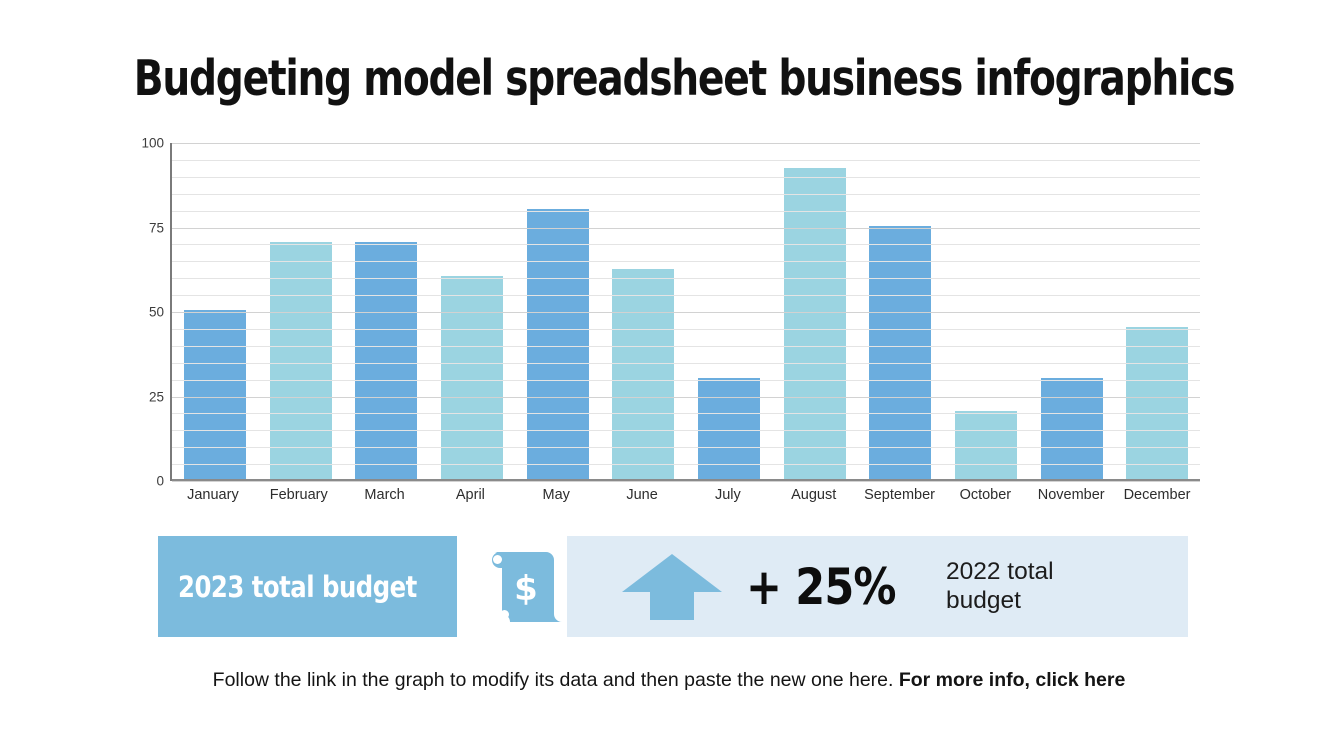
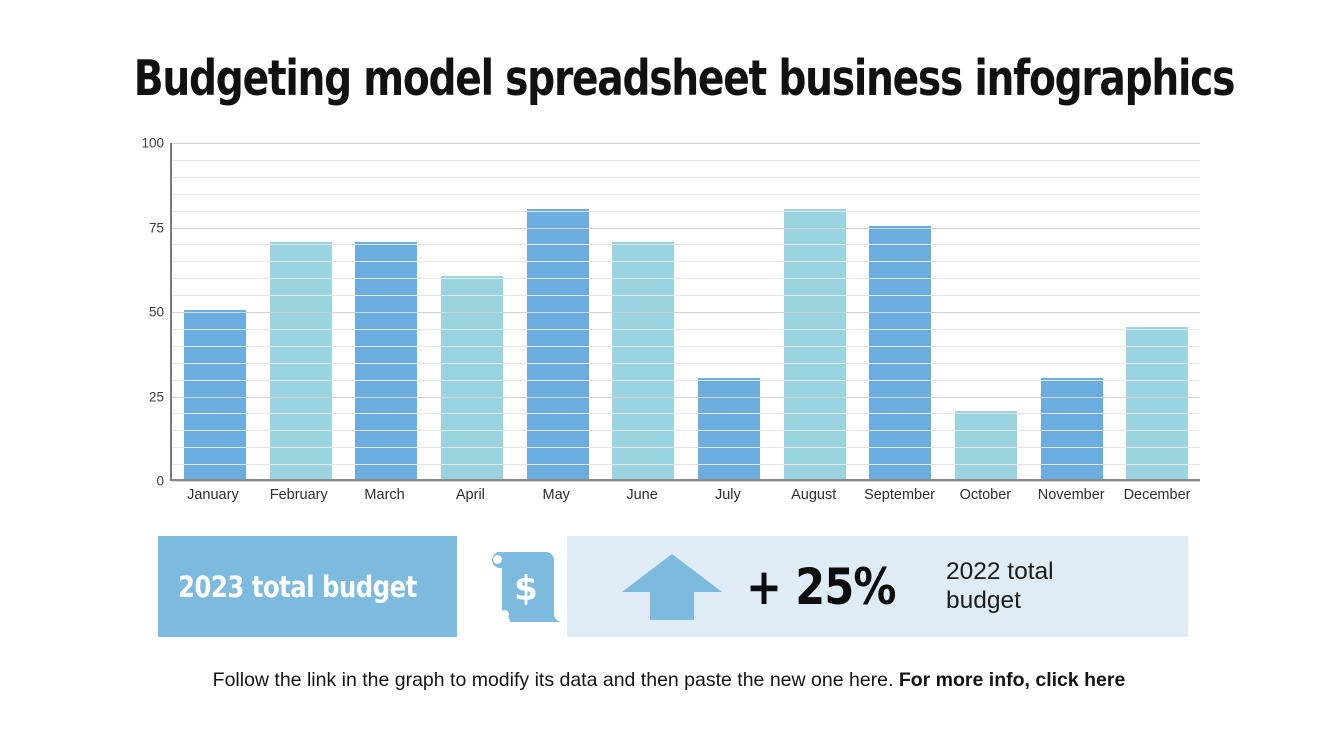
June: 62 -> 70
August: 92 -> 80
